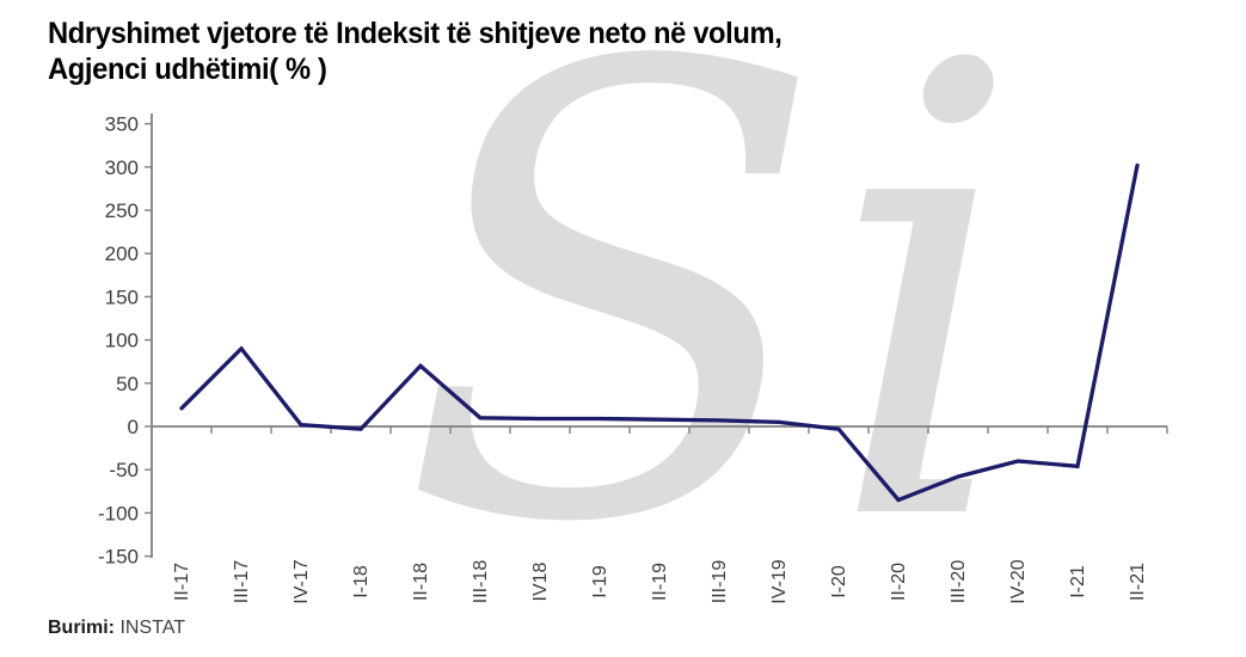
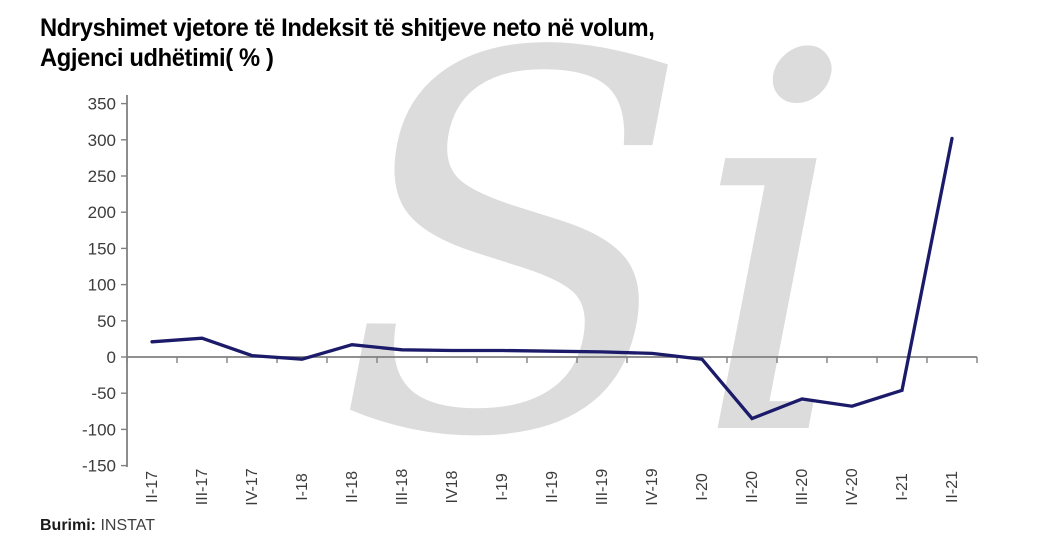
III-17: 90 -> 30
II-18: 70 -> 20
IV-20: -40 -> -70
